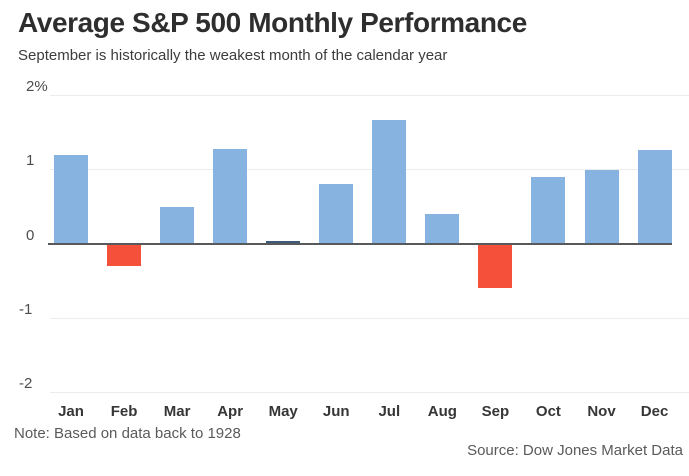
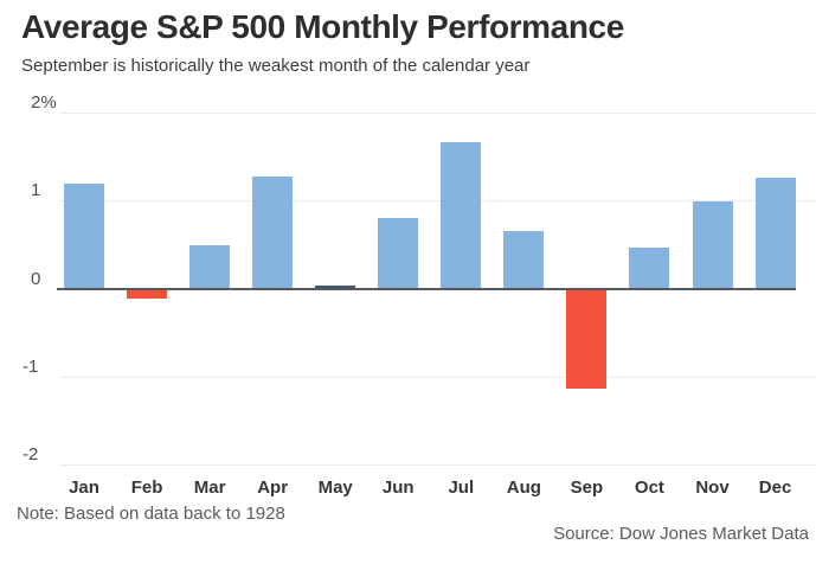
Feb: -0.3 -> -0.1
Aug: 0.4 -> 0.7
Sep: -0.6 -> -1.1
Oct: 0.9 -> 0.5
